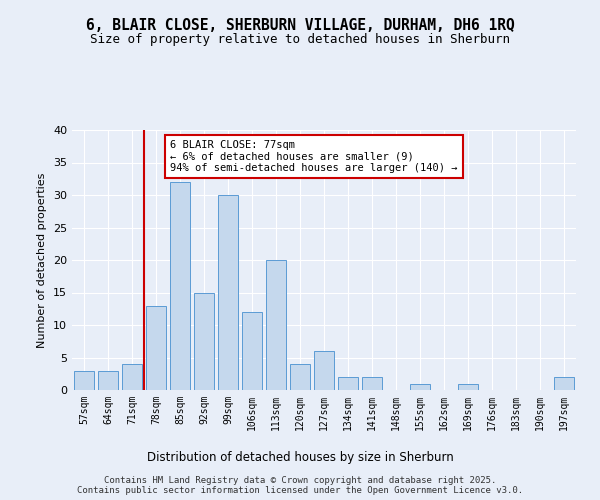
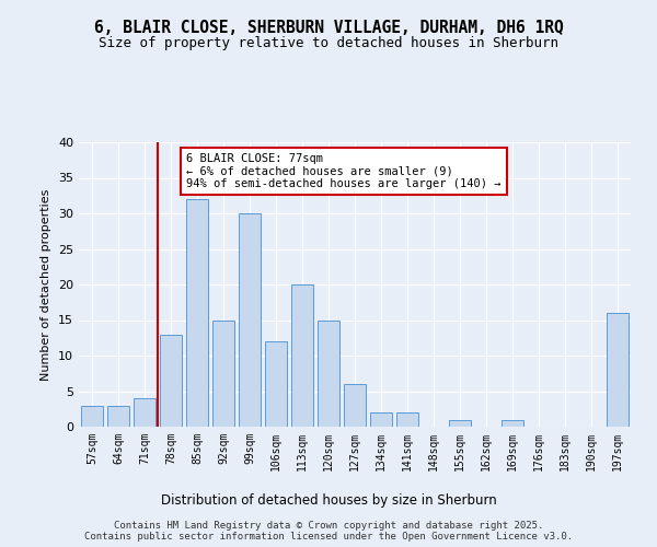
120sqm: 4 -> 15
197sqm: 2 -> 16
